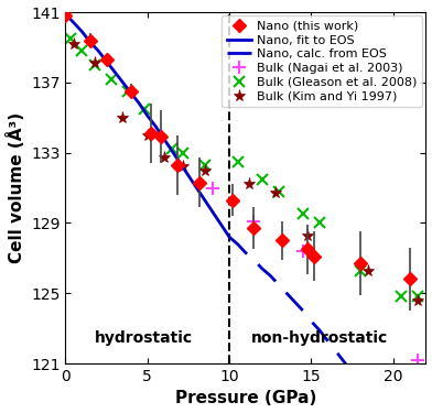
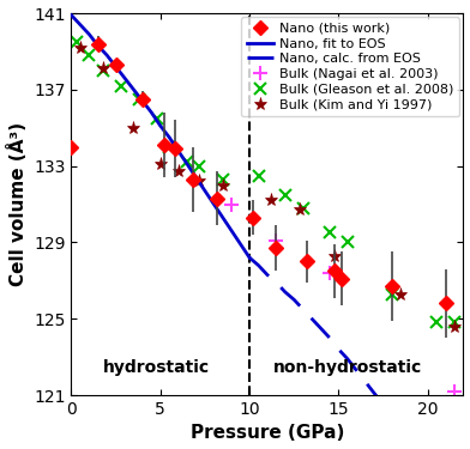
Nano (this work)/0: 140.8 -> 134.0
Bulk (Kim and Yi 1997)/5: 134.0 -> 133.1
